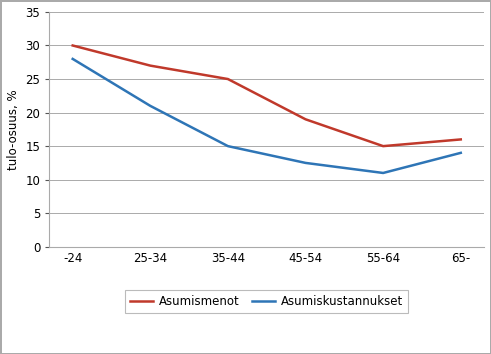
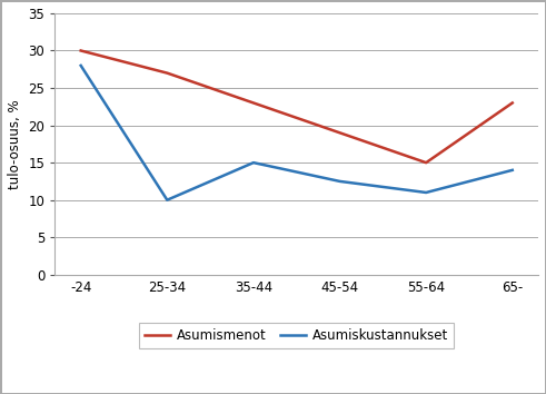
Asumiskustannukset/25-34: 21.0 -> 10.0
Asumismenot/35-44: 25 -> 23
Asumismenot/65-: 16 -> 23
